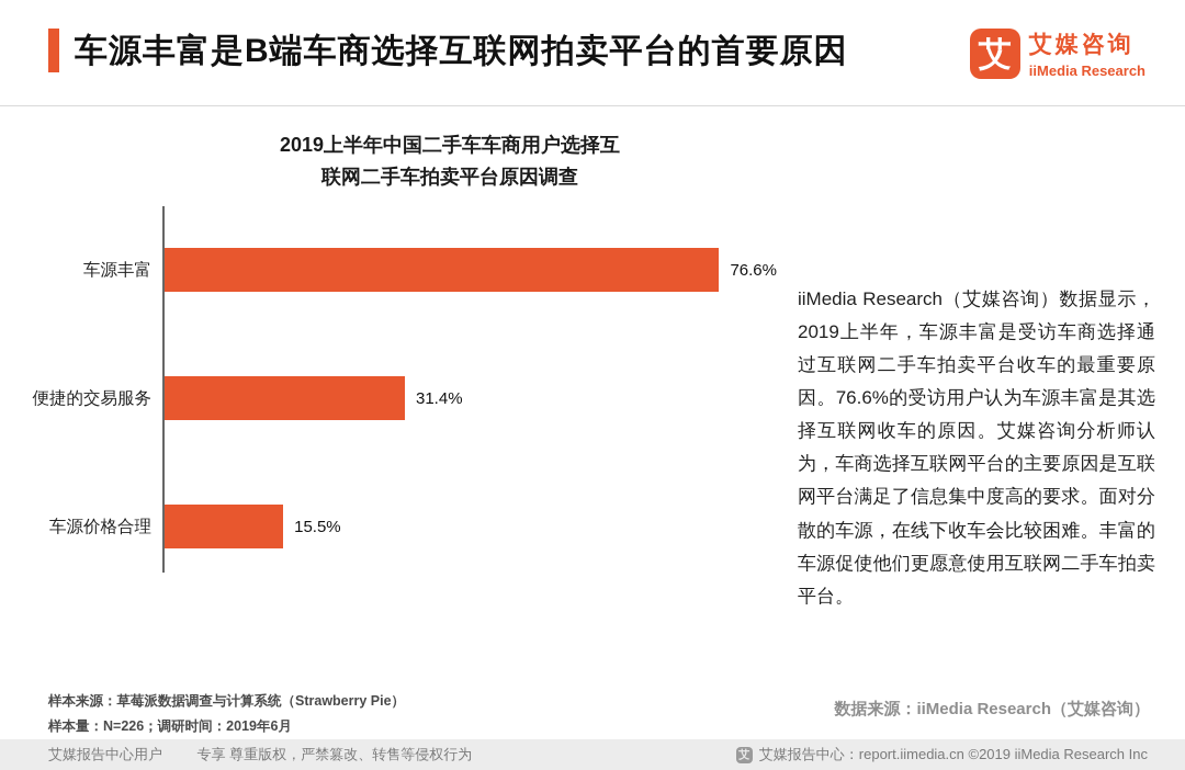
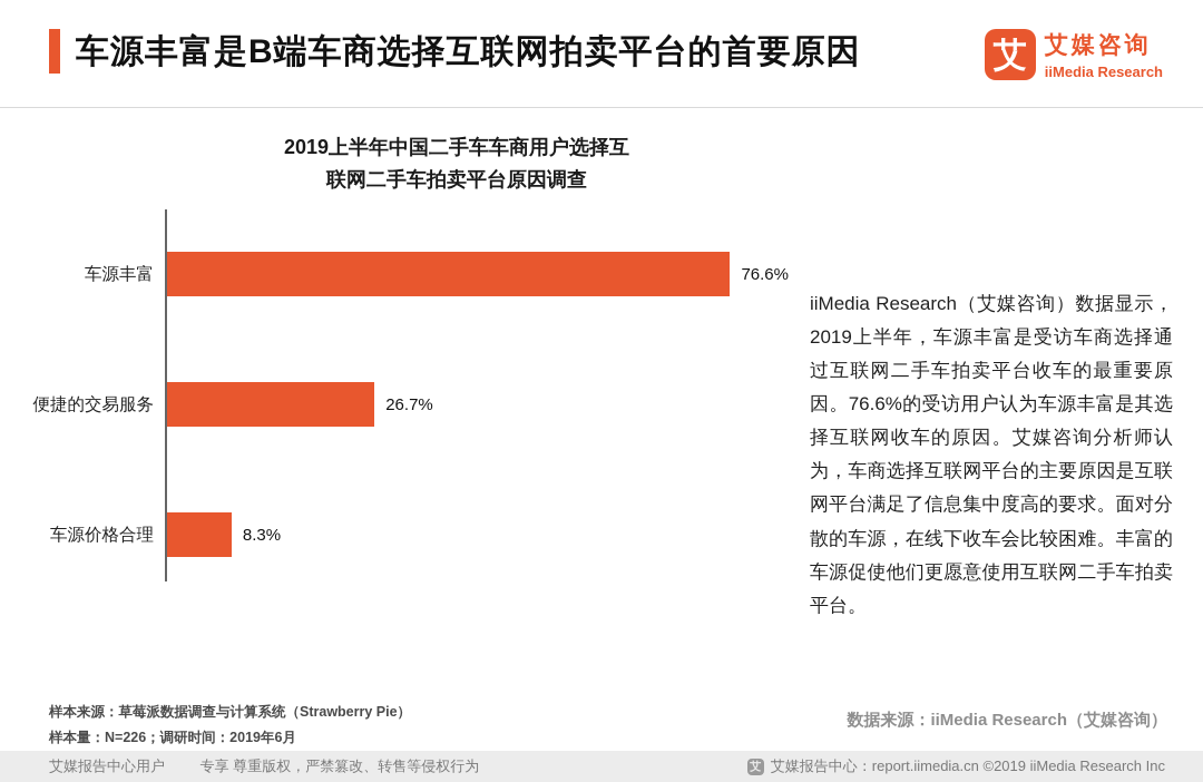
便捷的交易服务: 31.4% -> 26.7%
车源价格合理: 15.5% -> 8.3%
